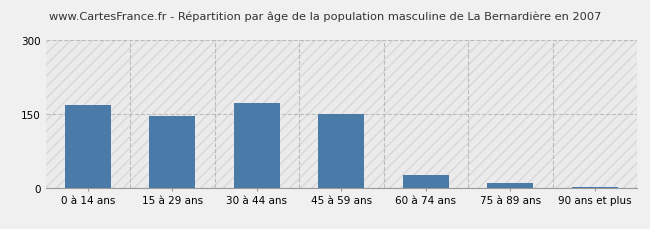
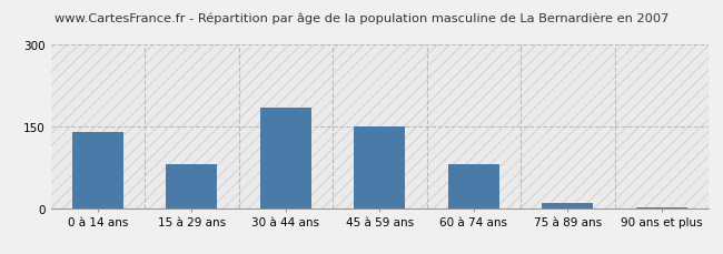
0 à 14 ans: 168 -> 140
15 à 29 ans: 146 -> 80
30 à 44 ans: 172 -> 185
60 à 74 ans: 25 -> 80
